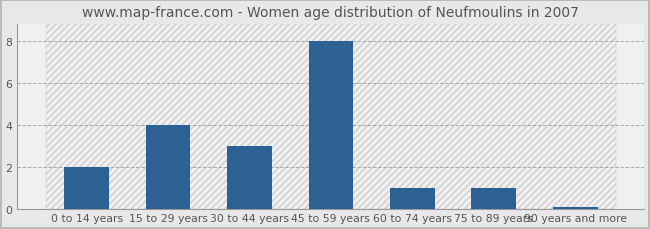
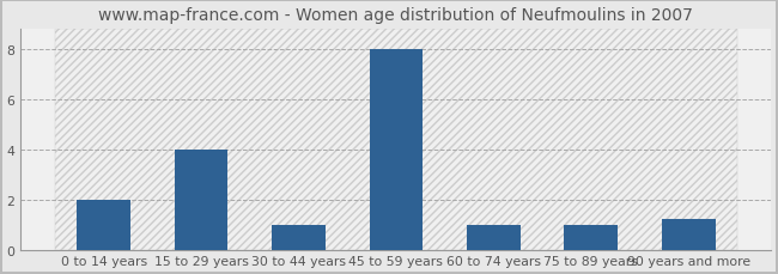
30 to 44 years: 3.00 -> 1.00
90 years and more: 0.07 -> 1.20
